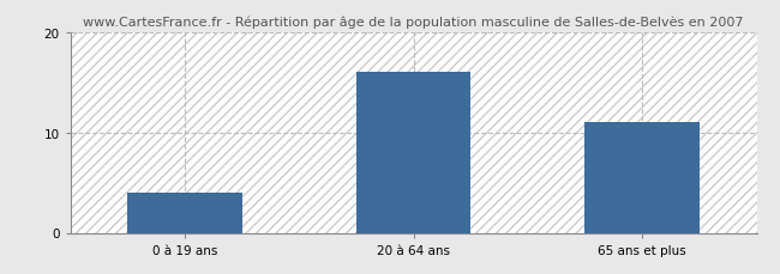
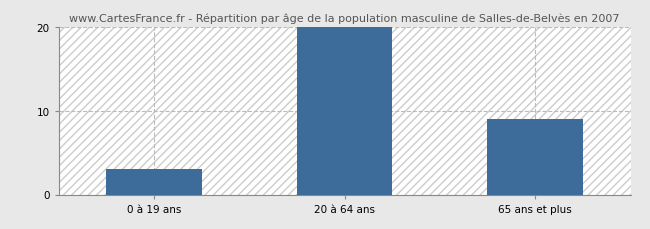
0 à 19 ans: 4 -> 3
20 à 64 ans: 16 -> 20
65 ans et plus: 11 -> 9
